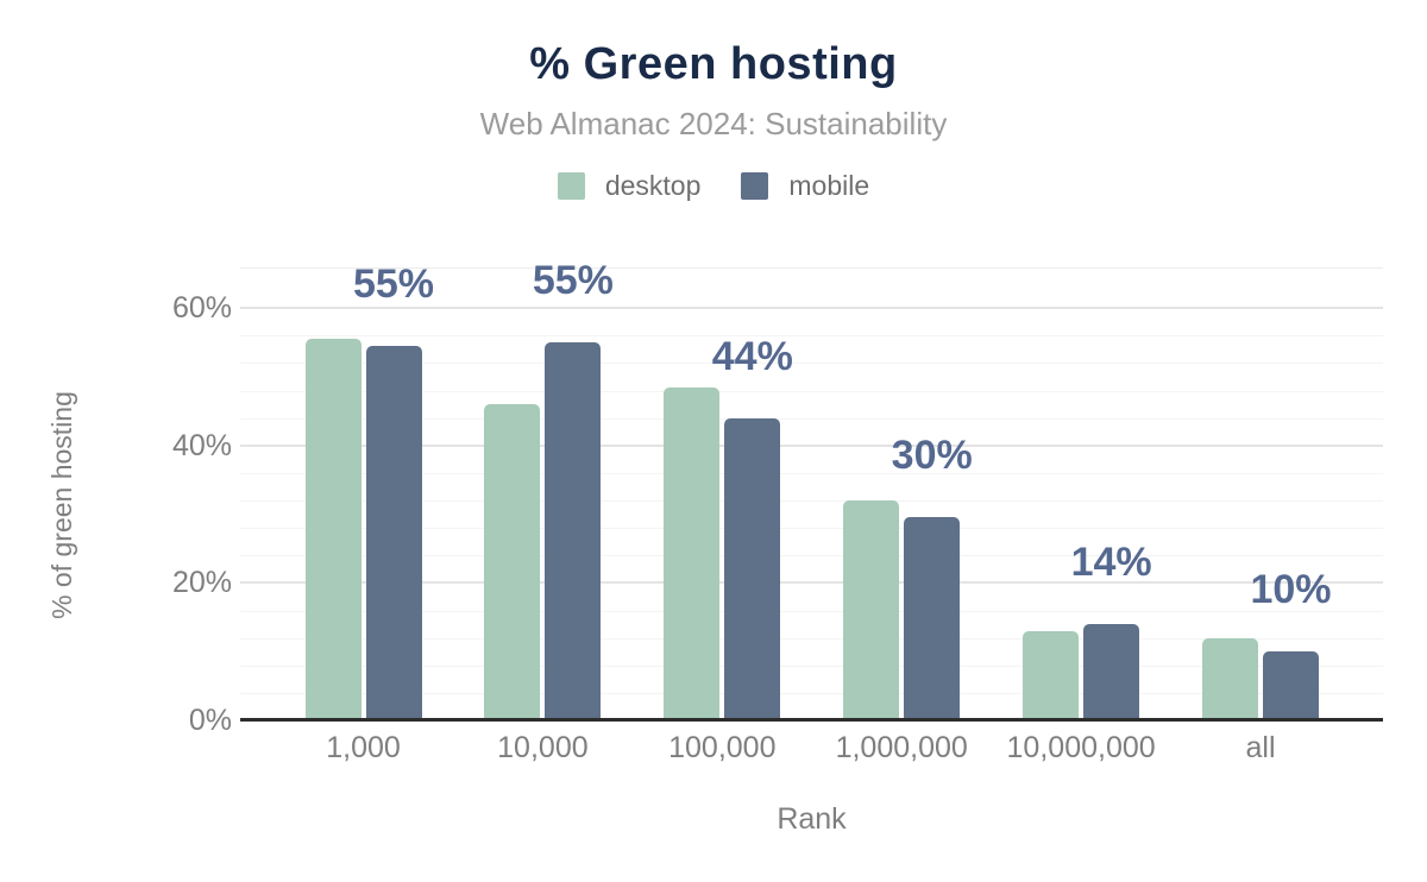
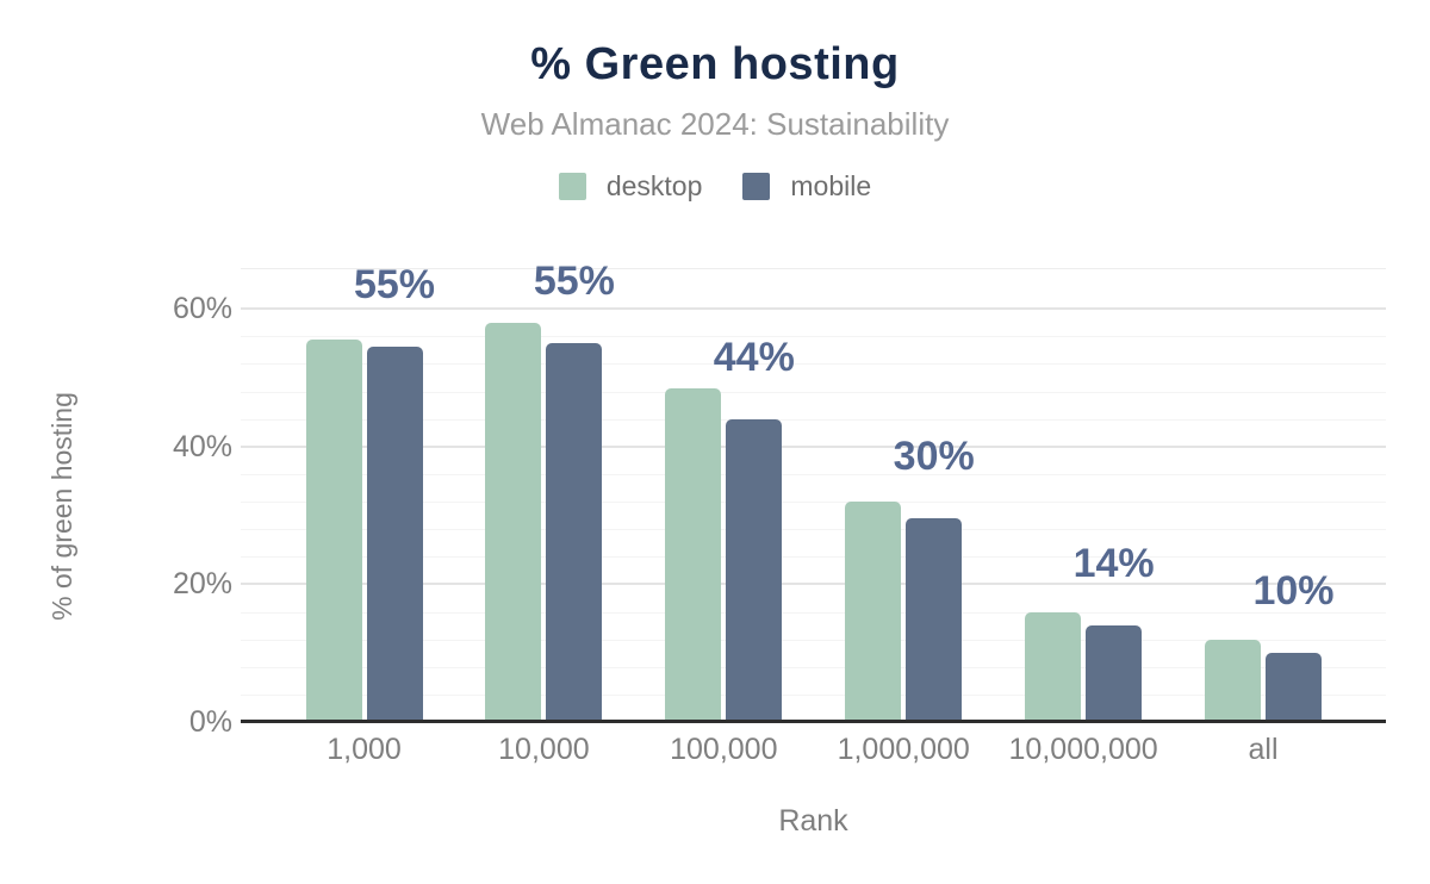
desktop/10,000: 46% -> 58%
desktop/10,000,000: 13% -> 16%
